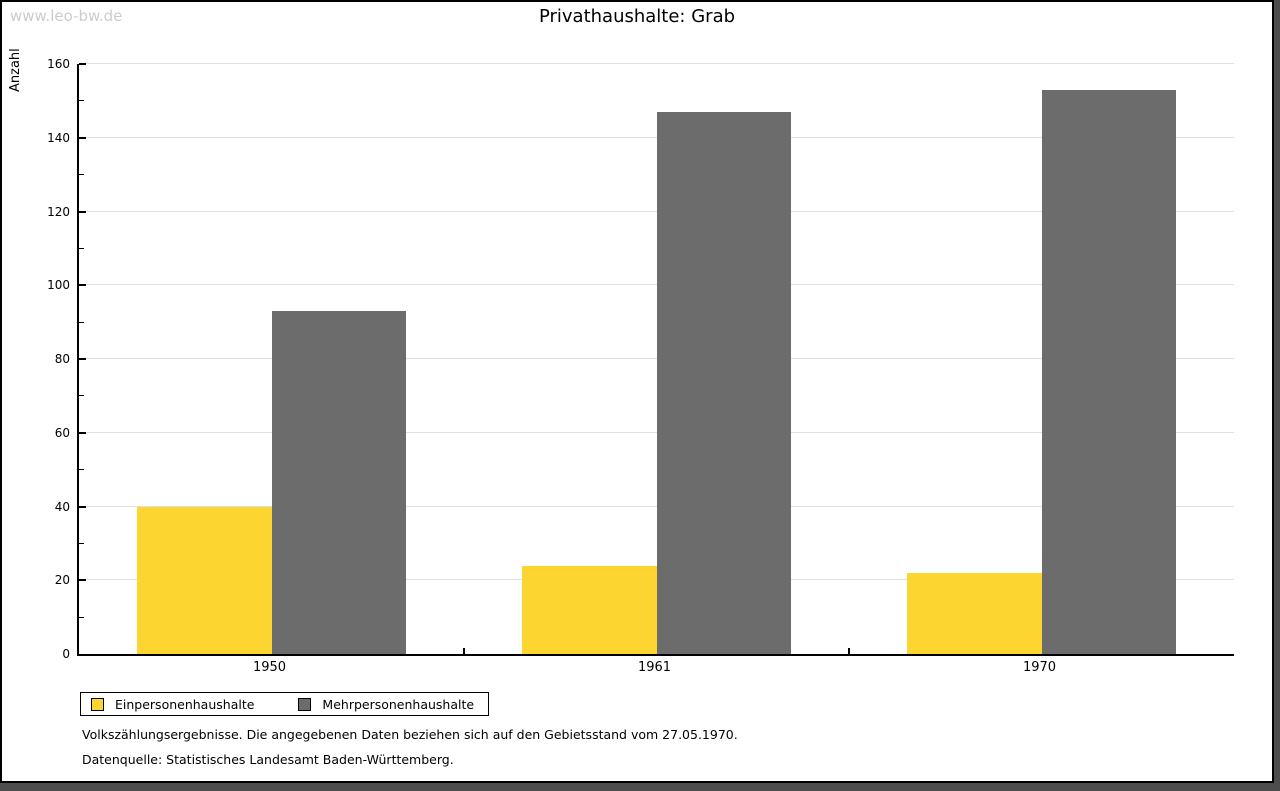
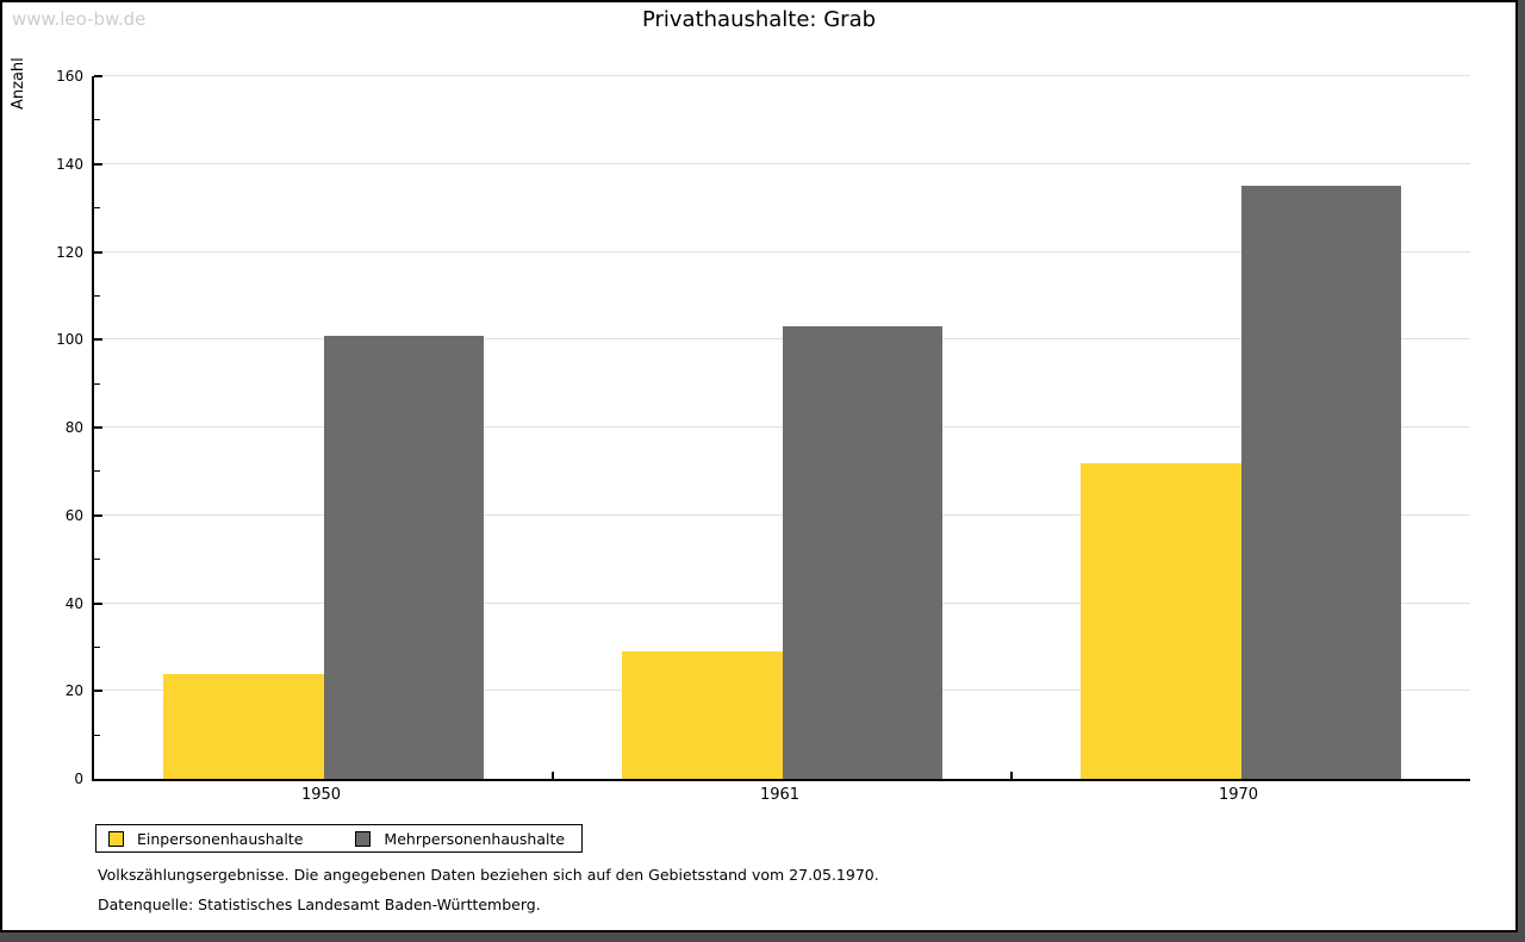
Einpersonenhaushalte/1950: 40 -> 24
Mehrpersonenhaushalte/1950: 93 -> 101
Einpersonenhaushalte/1961: 24 -> 29
Mehrpersonenhaushalte/1961: 147 -> 103
Einpersonenhaushalte/1970: 22 -> 72
Mehrpersonenhaushalte/1970: 153 -> 135
